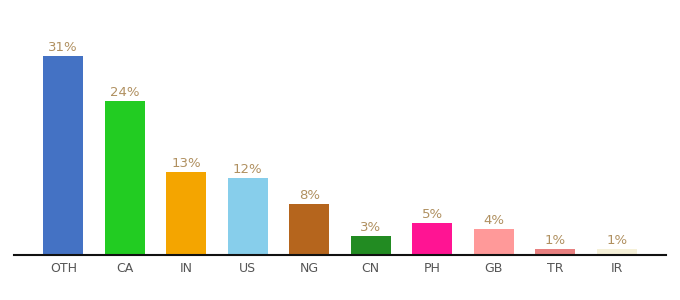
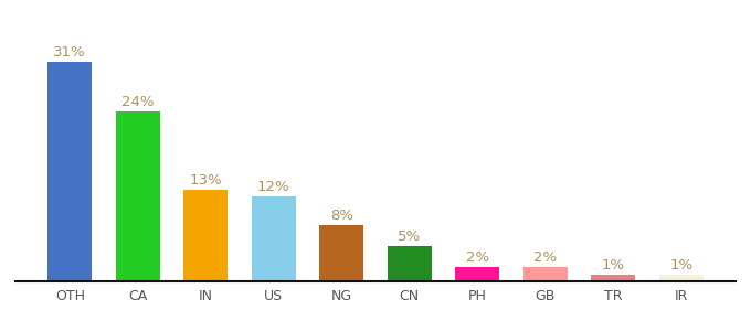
CN: 3% -> 5%
PH: 5% -> 2%
GB: 4% -> 2%
